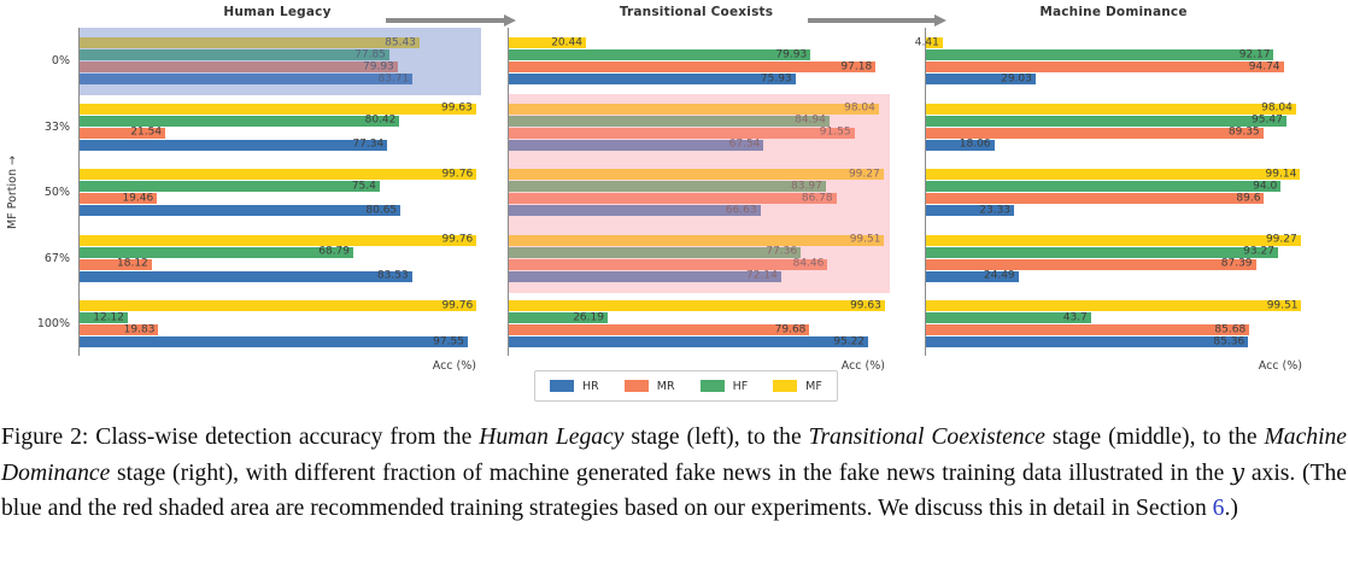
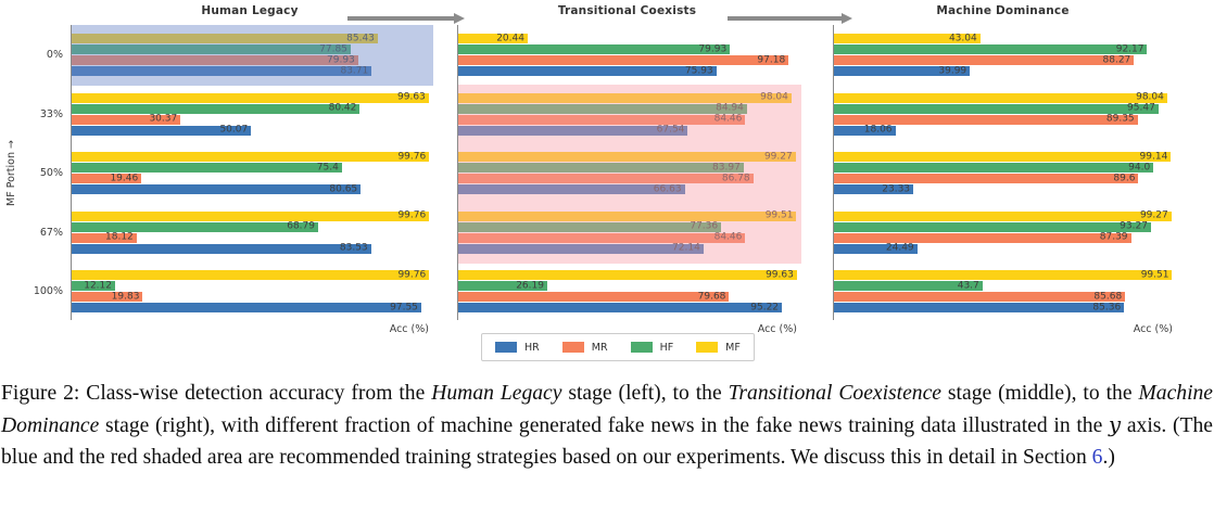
Human Legacy/HR/33%: 77.34 -> 50.07
Human Legacy/MR/33%: 21.54 -> 30.37
Transitional Coexists/MR/33%: 91.55 -> 84.46
Machine Dominance/HR/0%: 29.03 -> 39.99
Machine Dominance/MR/0%: 94.74 -> 88.27
Machine Dominance/MF/0%: 4.41 -> 43.04
